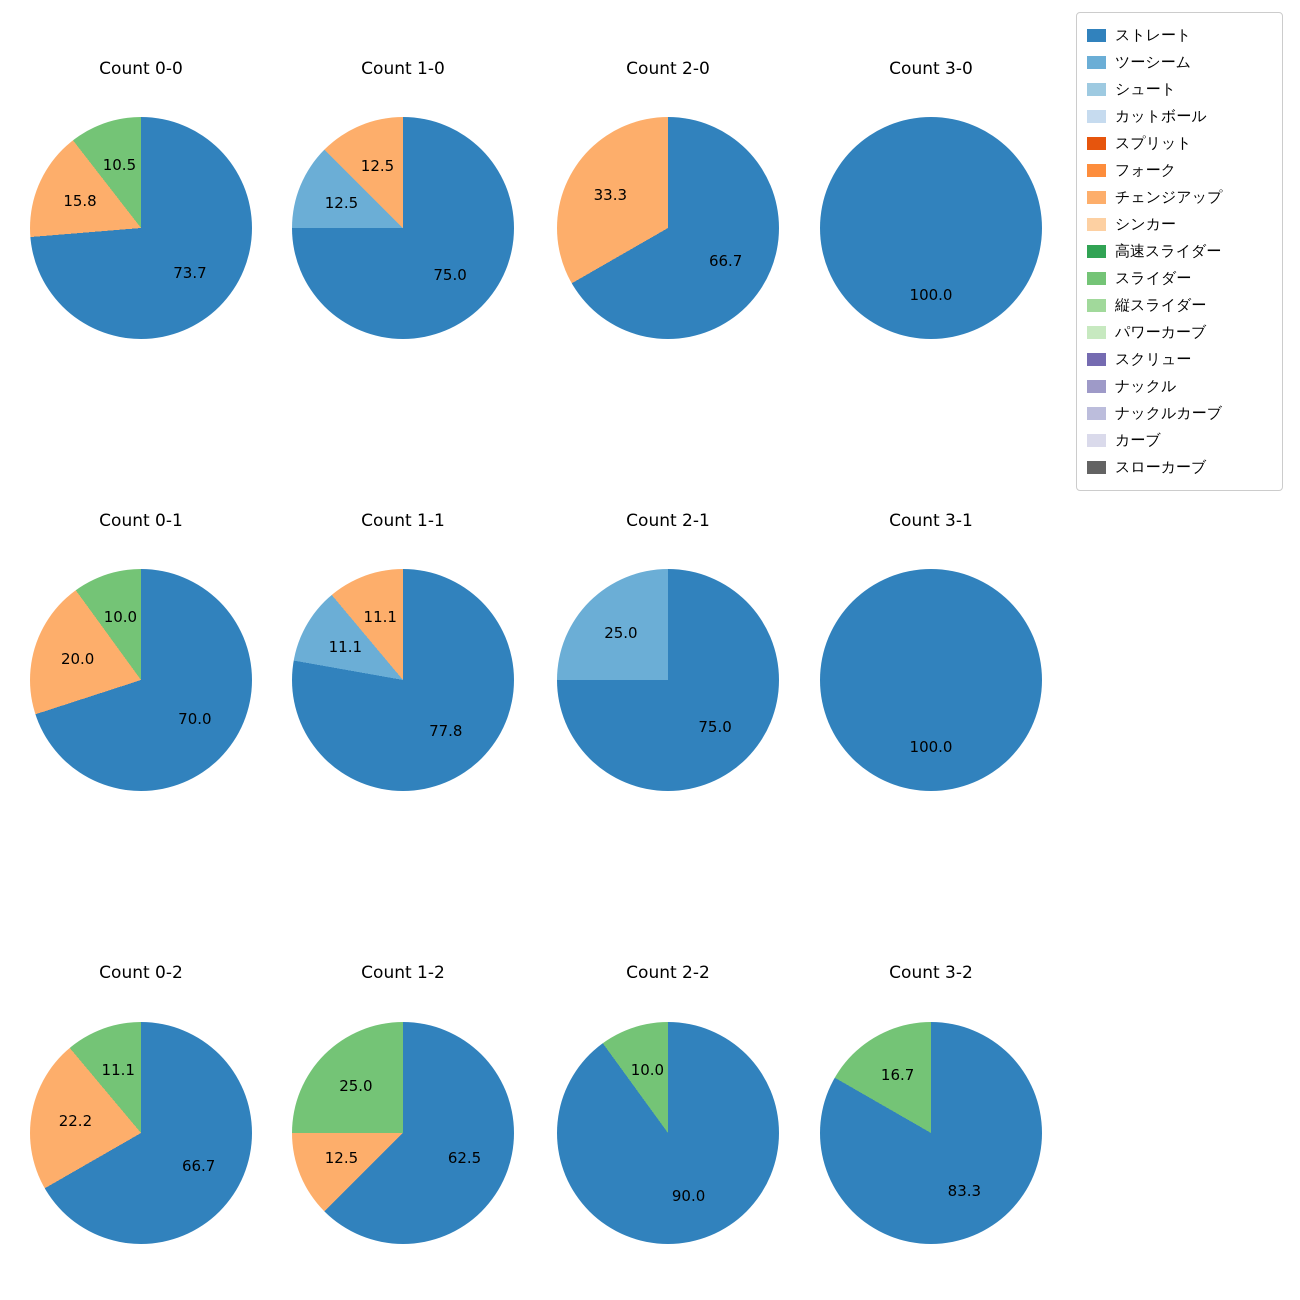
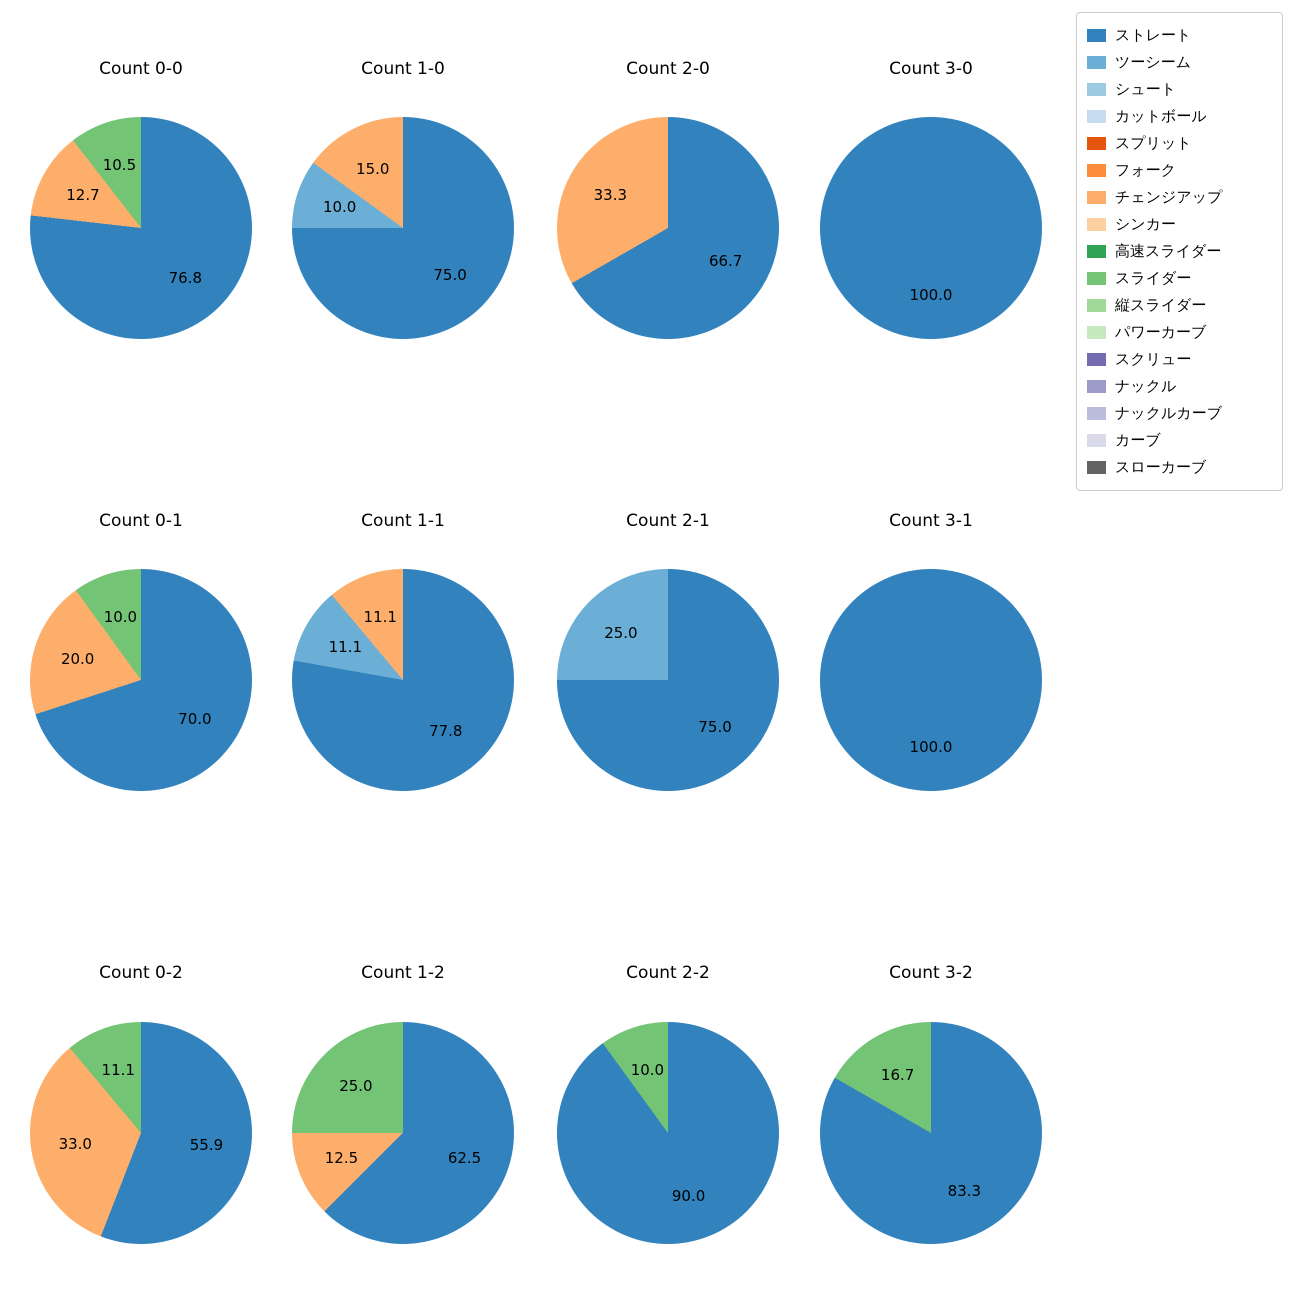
Count 0-0/ストレート: 73.7 -> 76.8
Count 0-0/チェンジアップ: 15.8 -> 12.7
Count 1-0/ツーシーム: 12.5 -> 10.0
Count 1-0/チェンジアップ: 12.5 -> 15.0
Count 0-2/ストレート: 66.7 -> 55.9
Count 0-2/チェンジアップ: 22.2 -> 33.0
